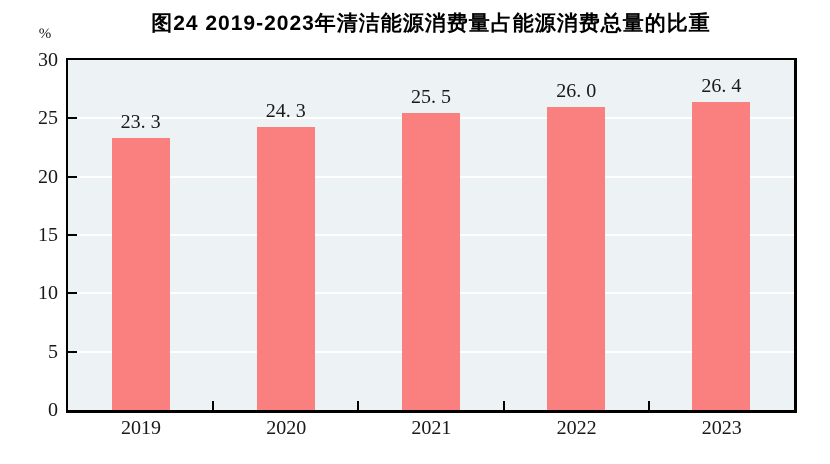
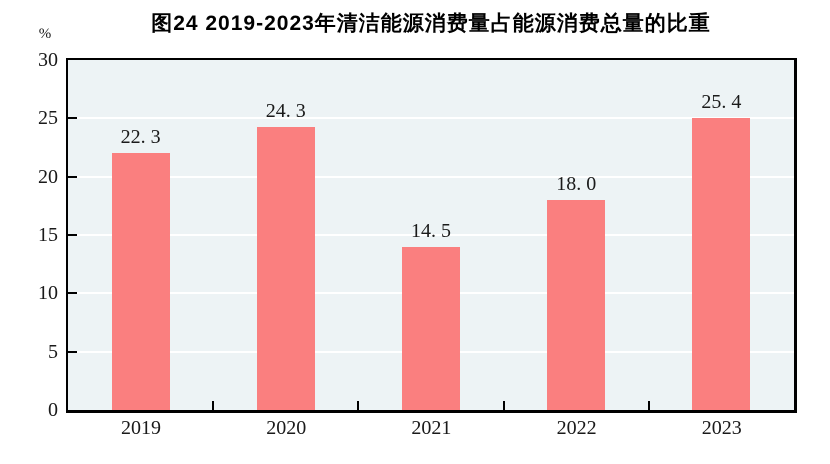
2019: 23 -> 22
2021: 25 -> 14
2022: 26 -> 18
2023: 26 -> 25
